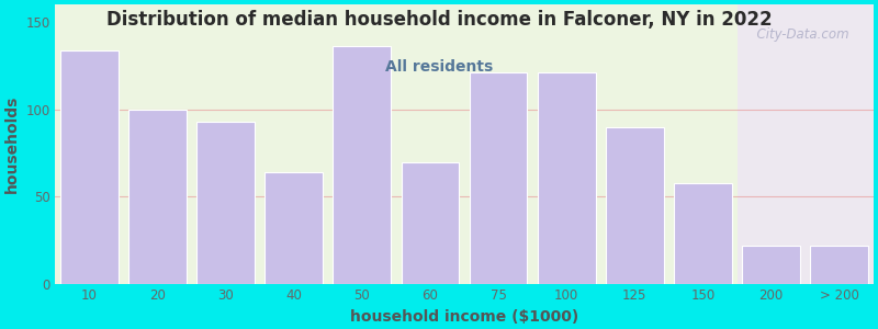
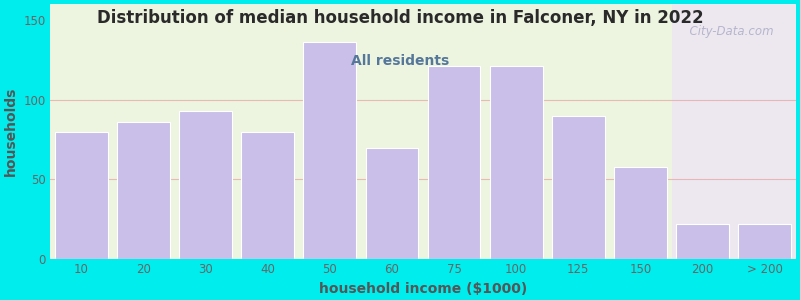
10: 134 -> 80
20: 100 -> 86
40: 64 -> 80
